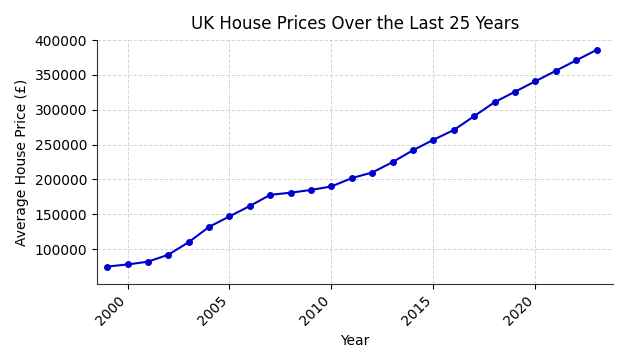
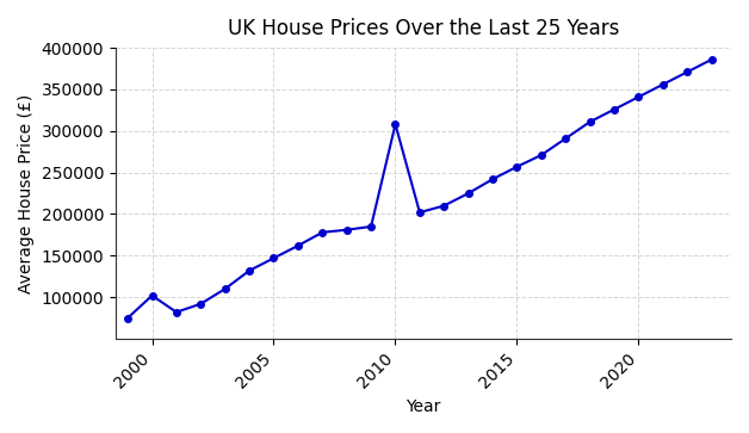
2000: 78000 -> 102000
2010: 190000 -> 308000
